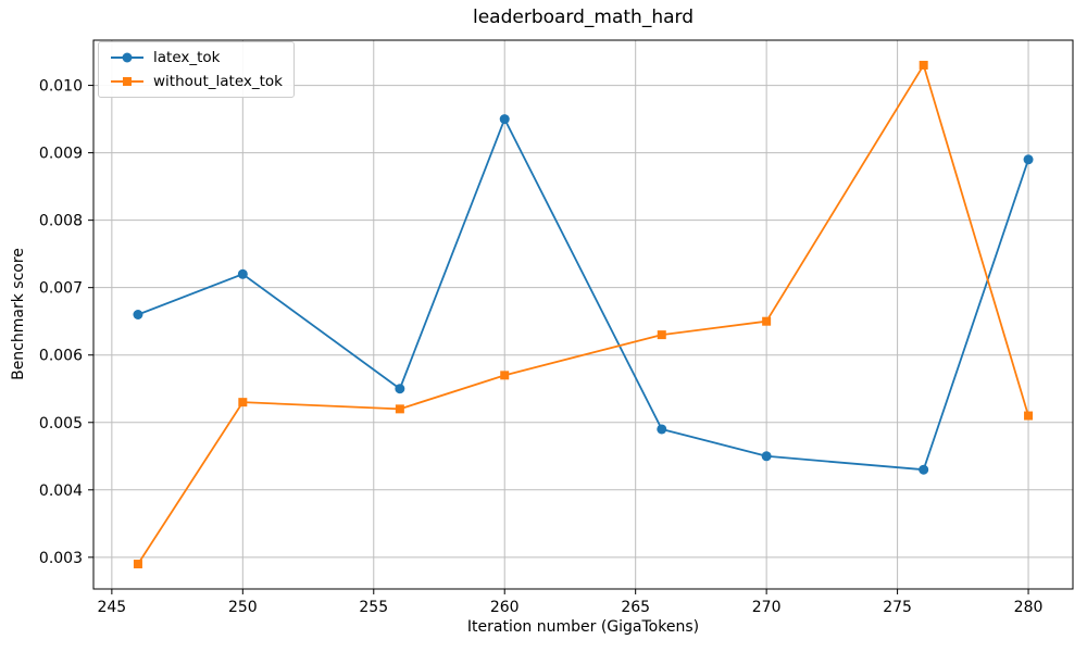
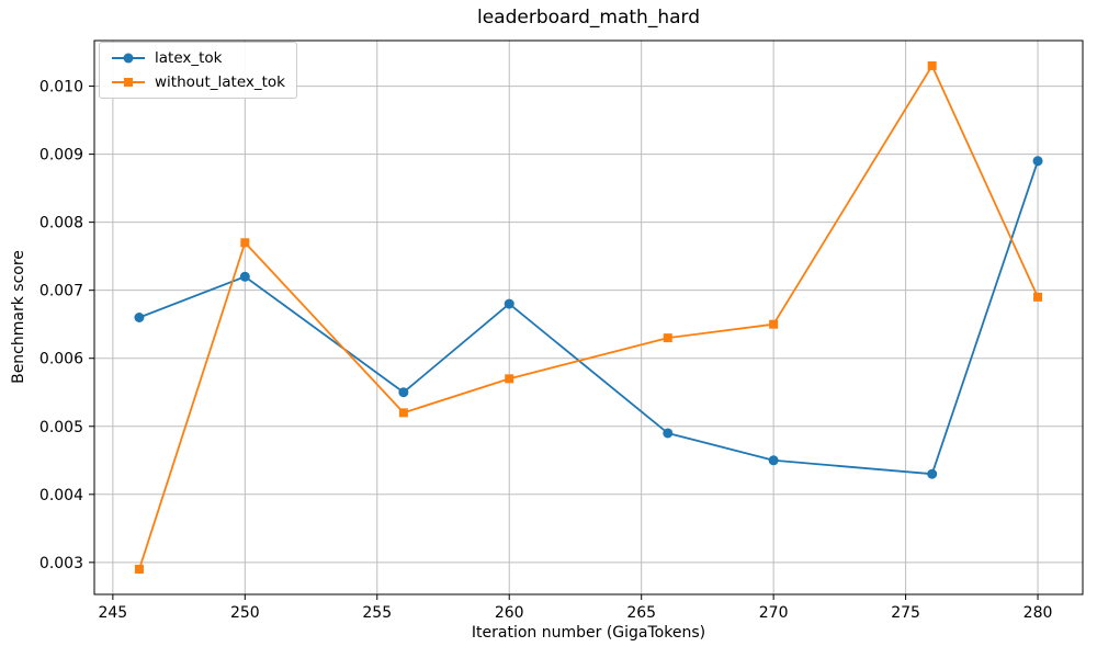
without_latex_tok/250: 0.0053 -> 0.0077
latex_tok/260: 0.0095 -> 0.0068
without_latex_tok/280: 0.0051 -> 0.0069
